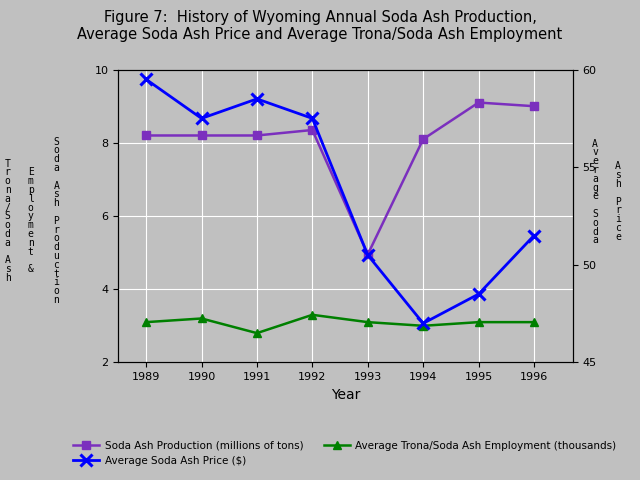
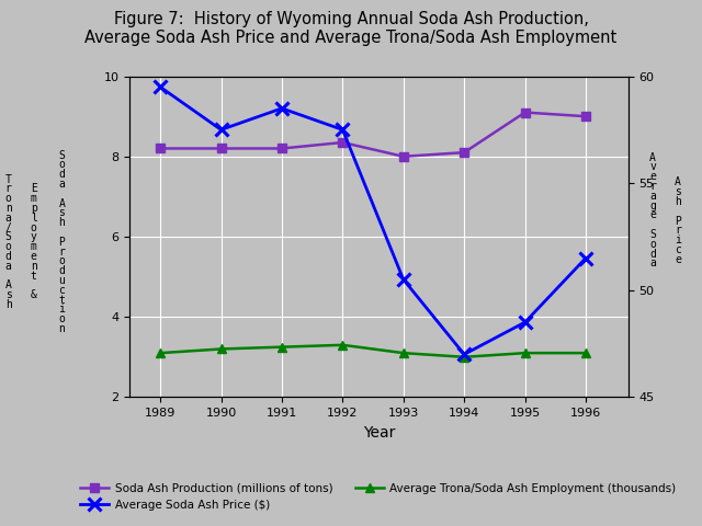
Average Trona/Soda Ash Employment (thousands)/1991: 2.80 -> 3.25
Soda Ash Production (millions of tons)/1993: 4.95 -> 8.00
